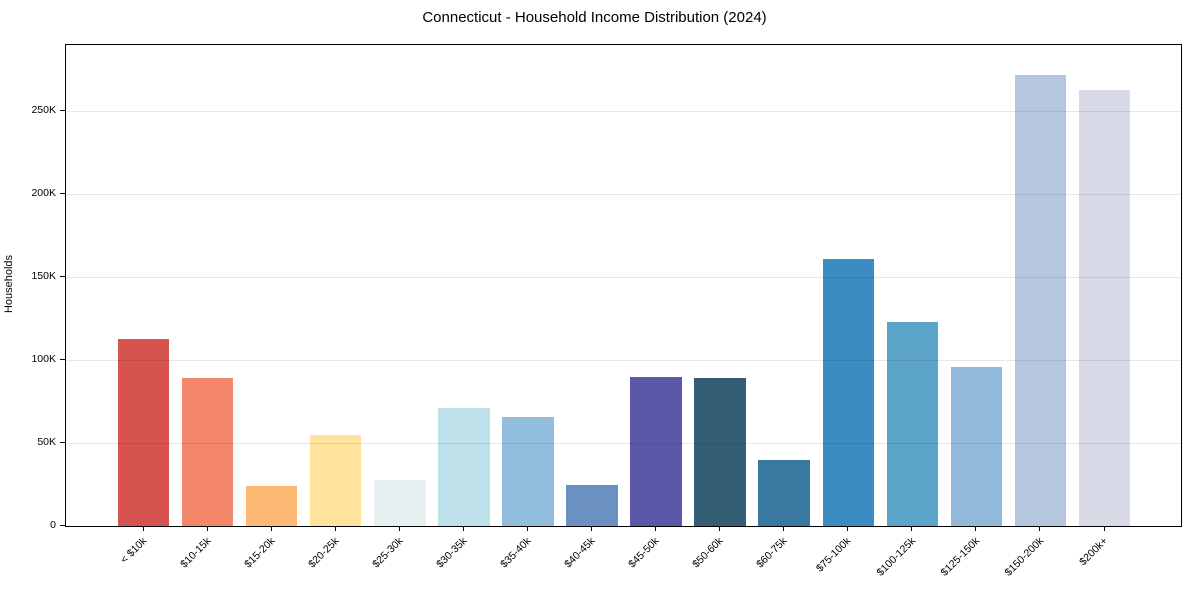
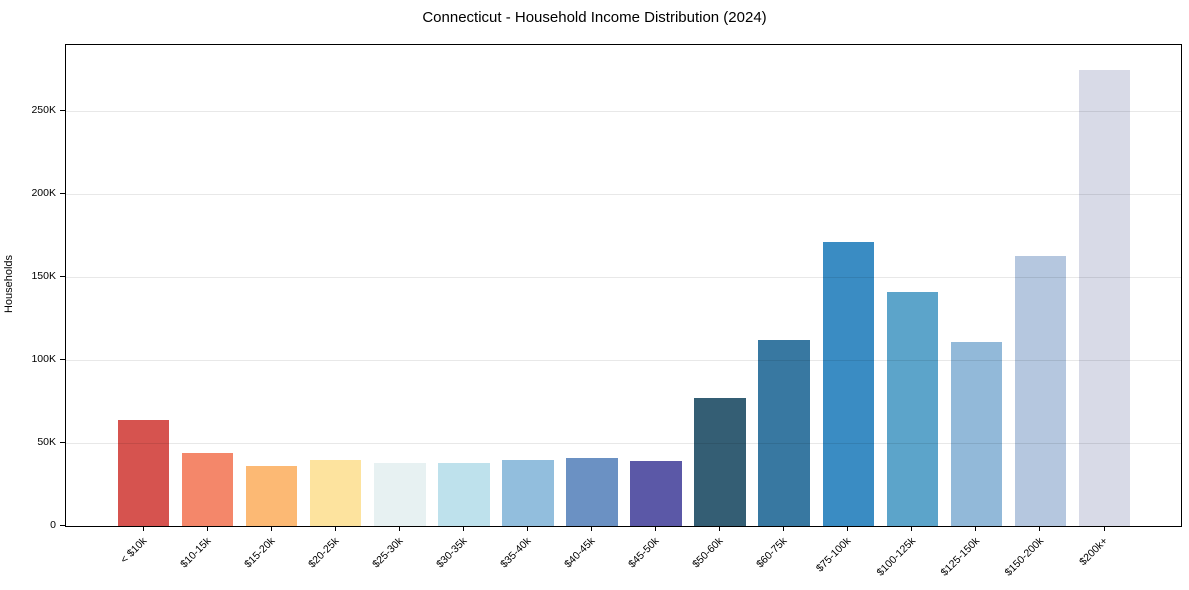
< $10k: 113K -> 64K
$10-15k: 89K -> 44K
$15-20k: 24K -> 36K
$20-25k: 55K -> 40K
$25-30k: 28K -> 38K
$30-35k: 71K -> 38K
$35-40k: 66K -> 40K
$40-45k: 25K -> 41K
$45-50k: 90K -> 39K
$50-60k: 89K -> 77K
$60-75k: 40K -> 112K
$75-100k: 161K -> 171K
$100-125k: 123K -> 141K
$125-150k: 96K -> 111K
$150-200k: 272K -> 163K
$200k+: 263K -> 275K
